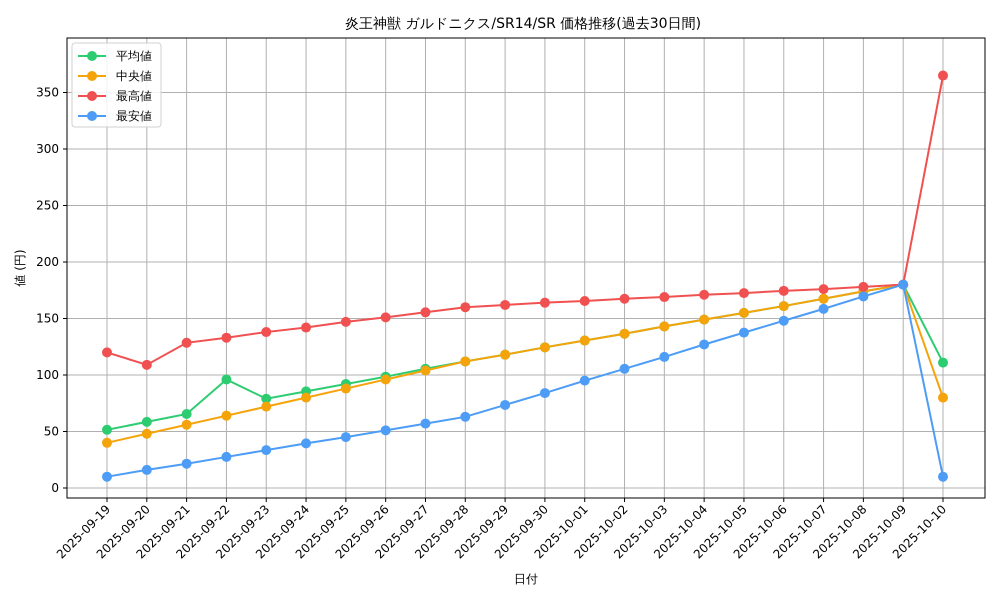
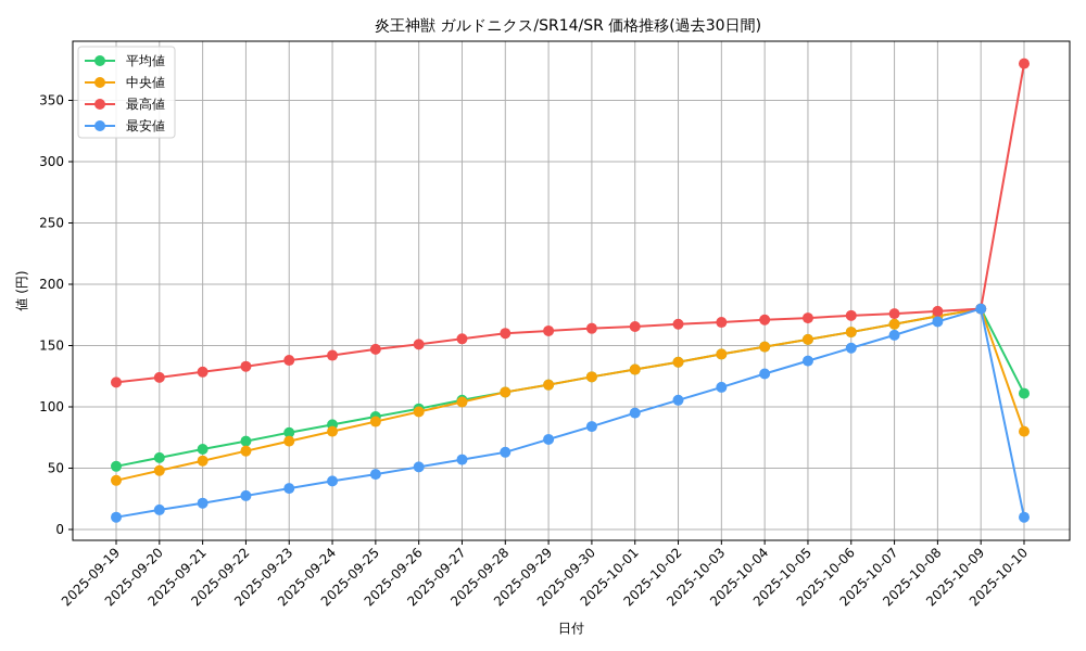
最高値/2025-09-20: 109 -> 124
平均値/2025-09-22: 96 -> 72
最高値/2025-10-10: 365 -> 380
